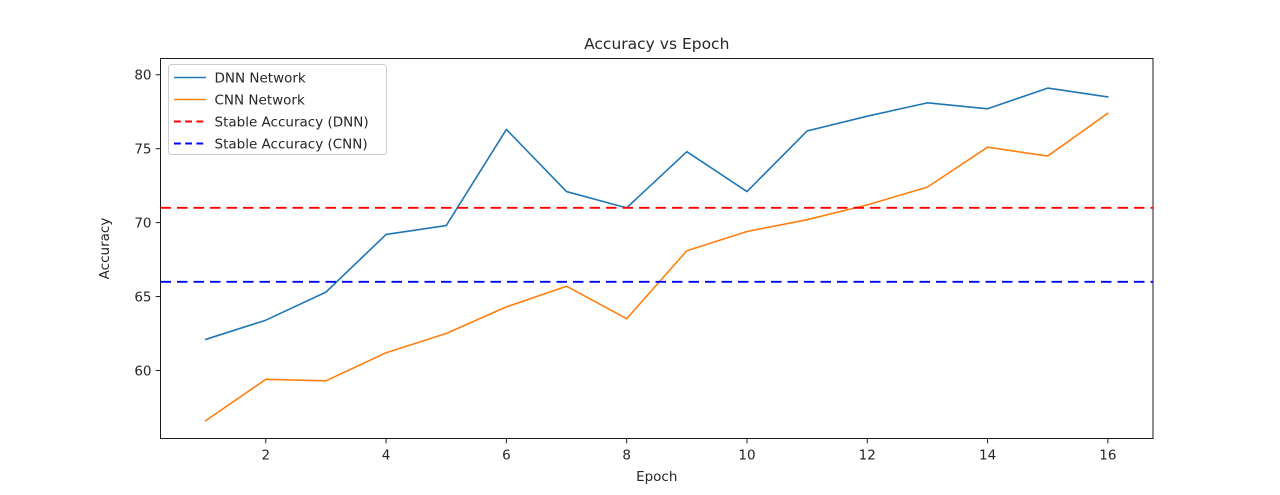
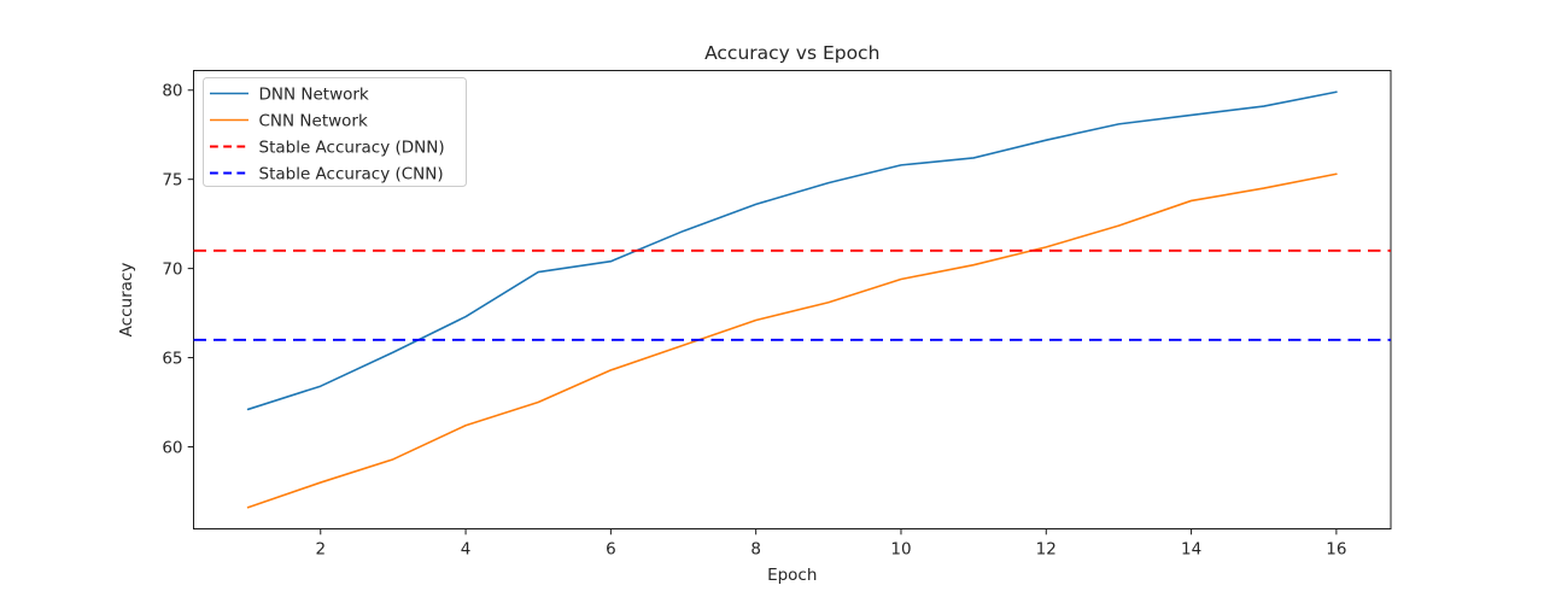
CNN Network/2: 59.4 -> 58.0
DNN Network/4: 69.2 -> 67.3
DNN Network/6: 76.3 -> 70.4
DNN Network/8: 71.0 -> 73.6
CNN Network/8: 63.5 -> 67.1
DNN Network/10: 72.1 -> 75.8
DNN Network/14: 77.7 -> 78.6
CNN Network/14: 75.1 -> 73.8
DNN Network/16: 78.5 -> 79.9
CNN Network/16: 77.4 -> 75.3
